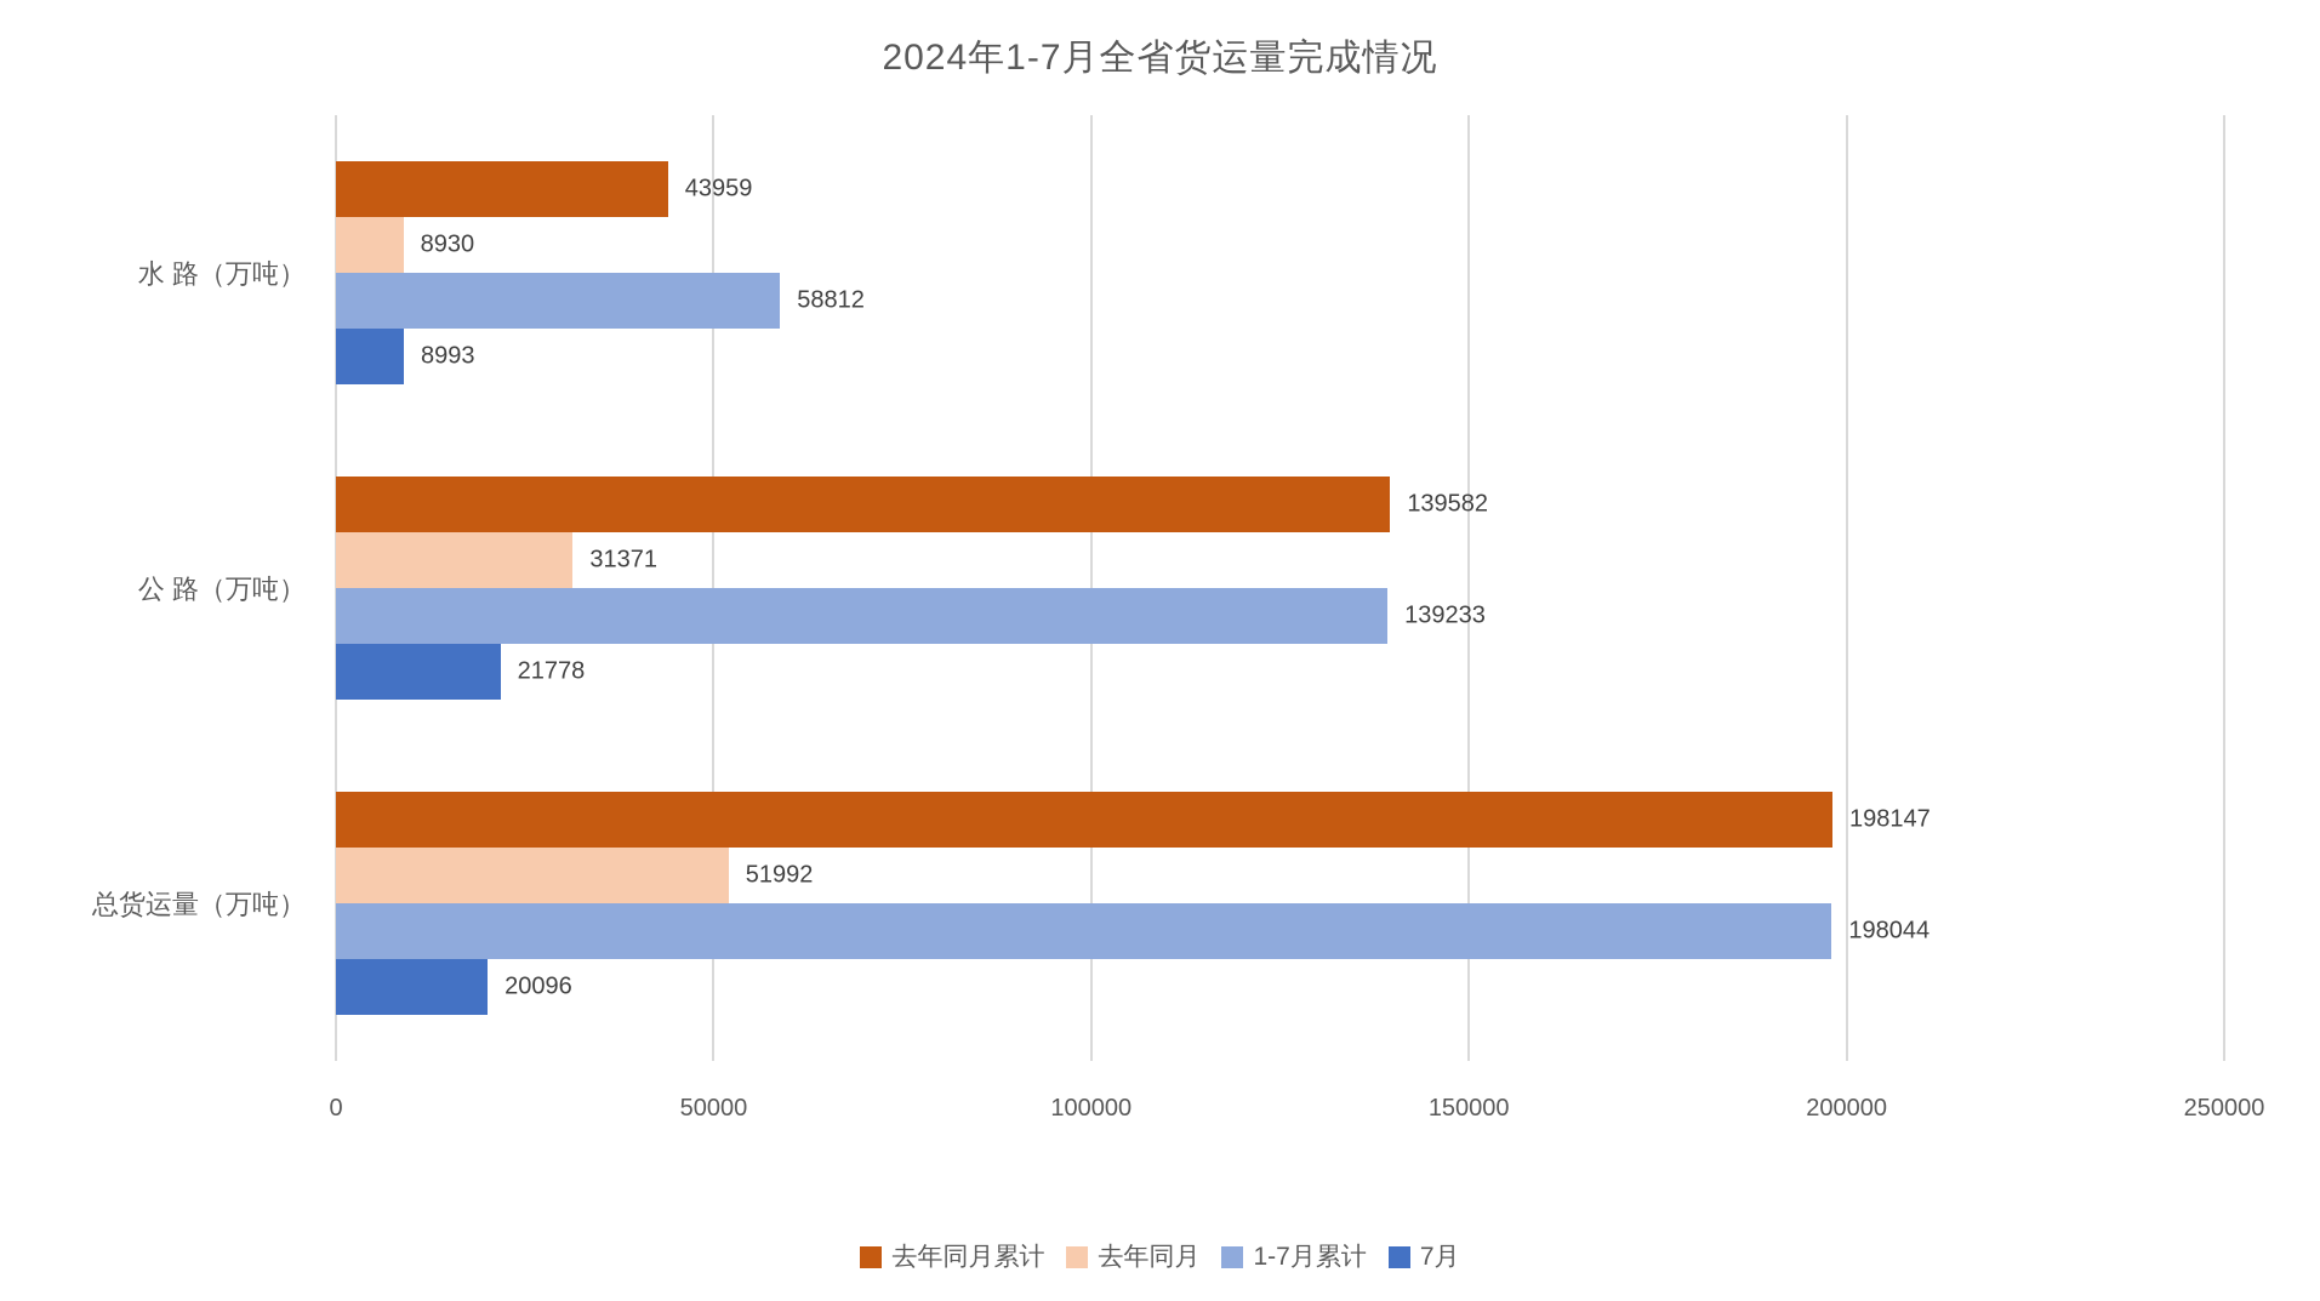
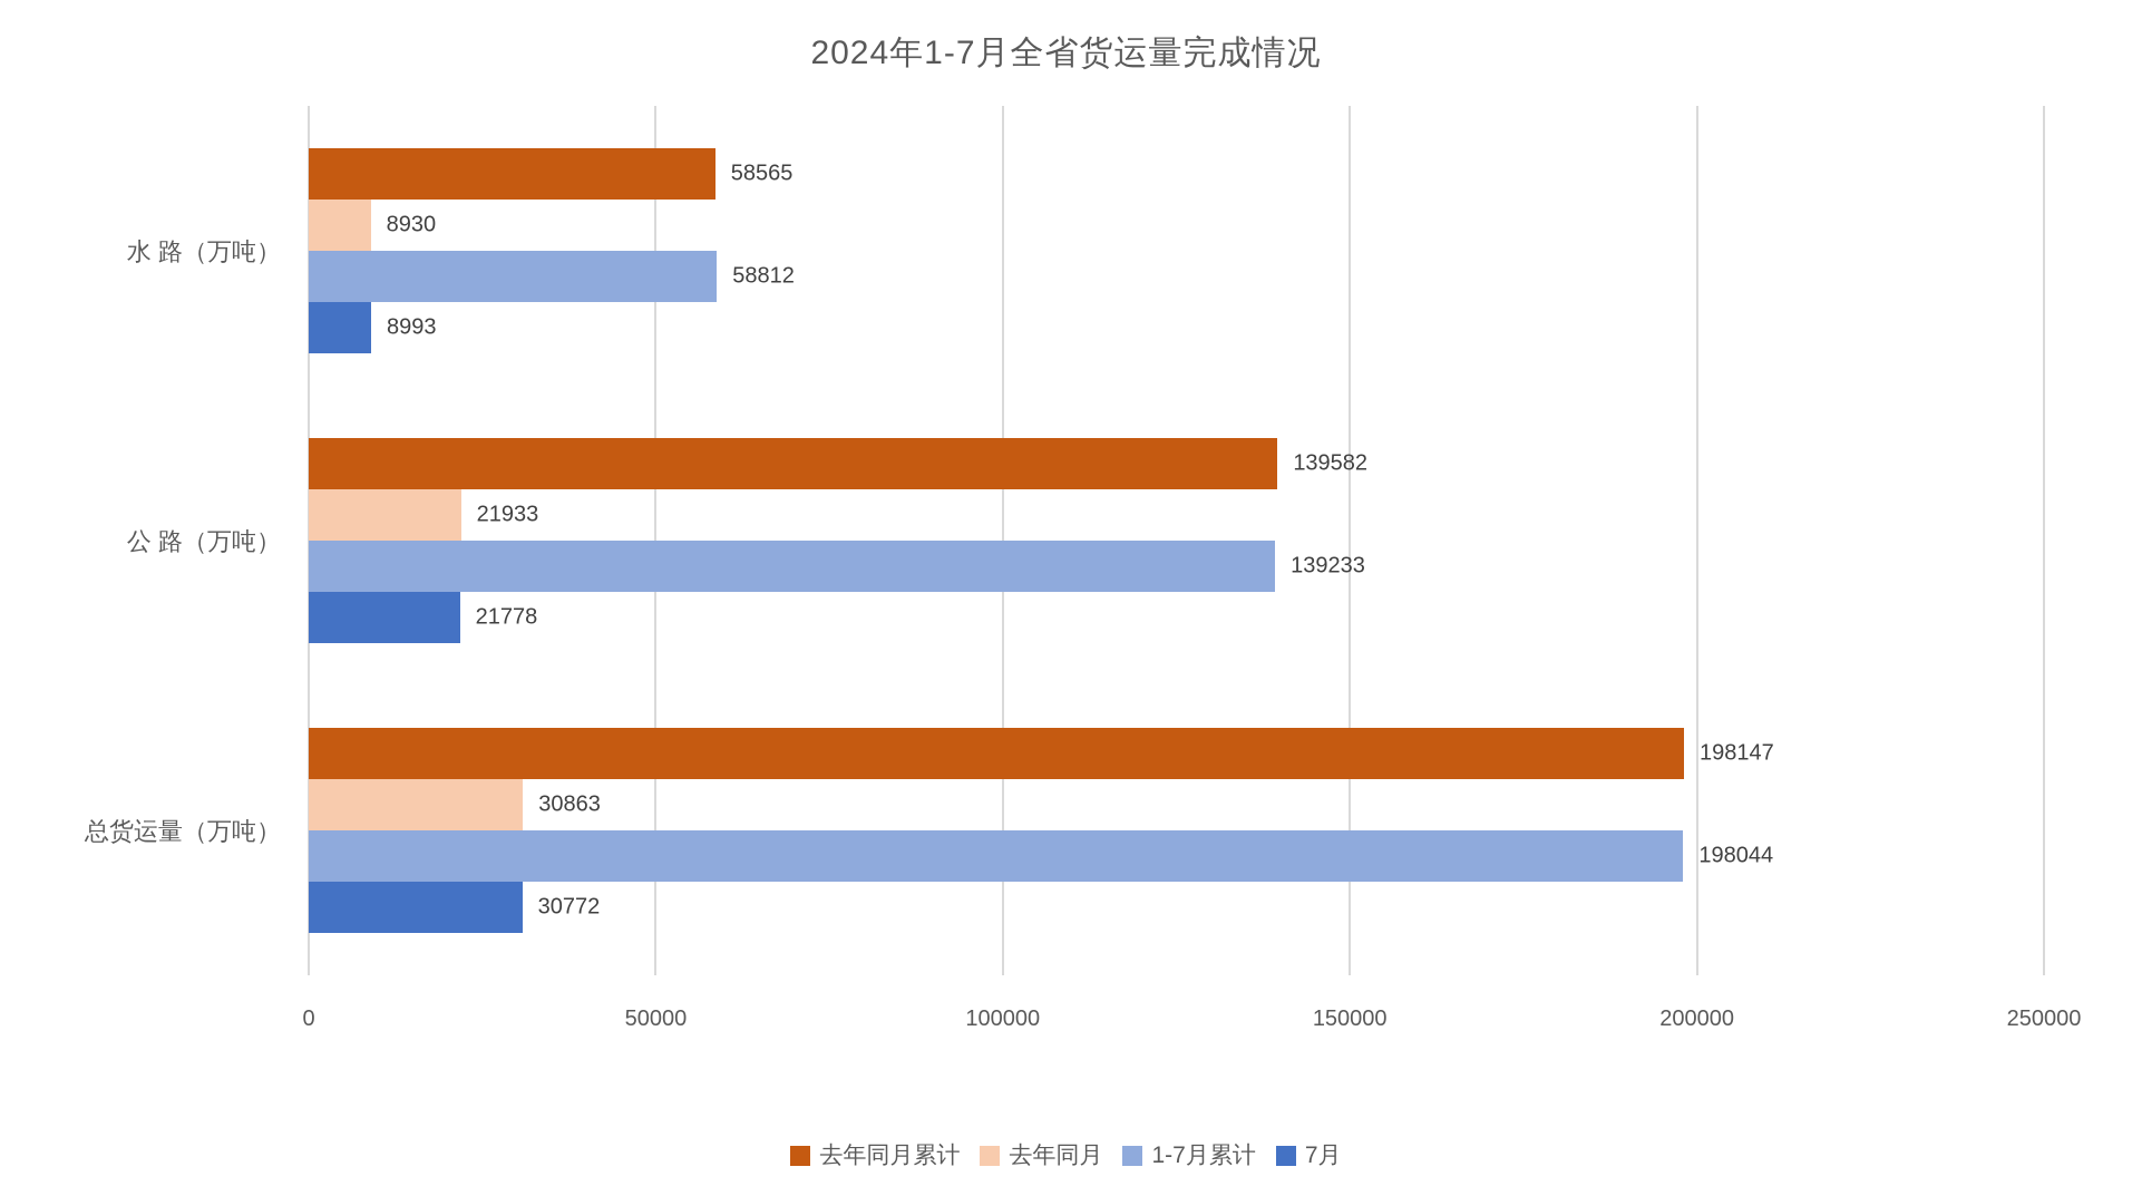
去年同月累计/水 路（万吨）: 43959 -> 58565
去年同月/公 路（万吨）: 31371 -> 21933
去年同月/总货运量（万吨）: 51992 -> 30863
7月/总货运量（万吨）: 20096 -> 30772
